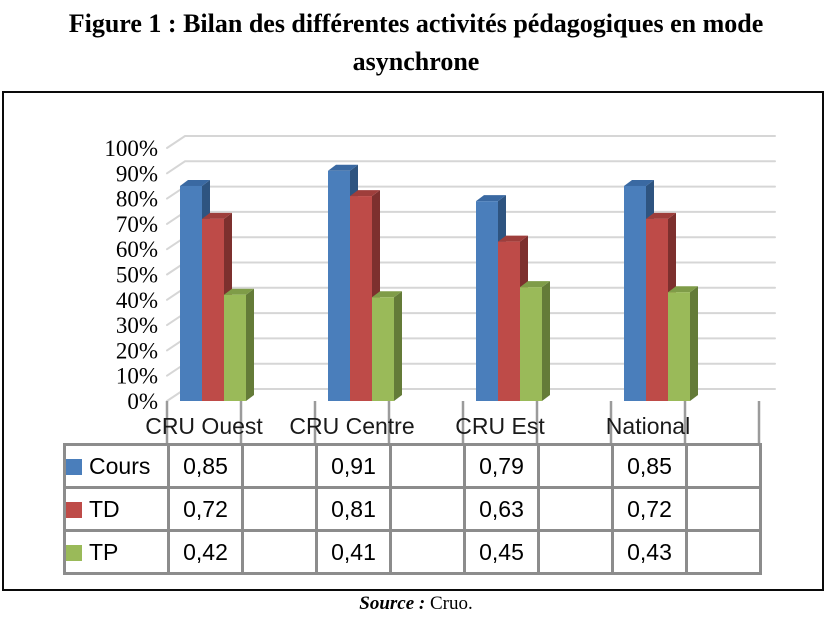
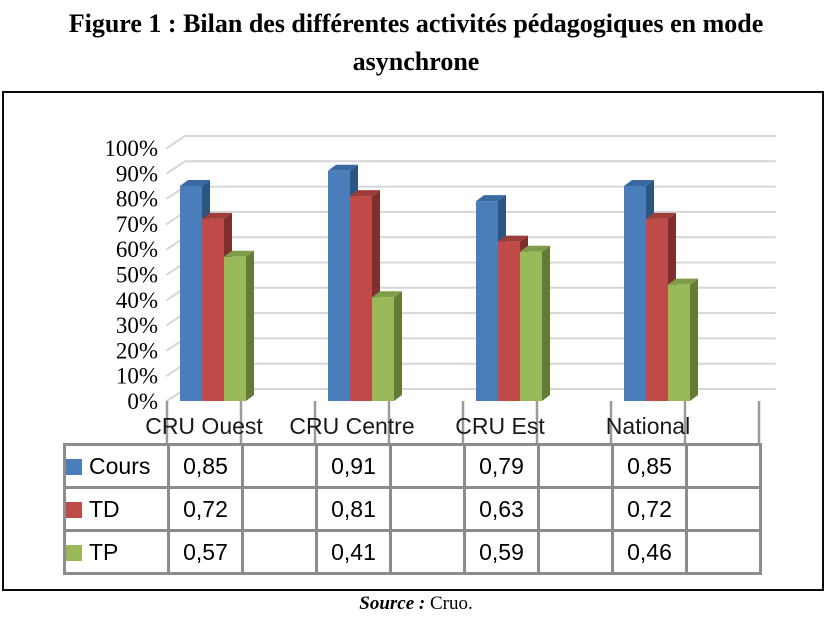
TP/CRU Ouest: 0,42 -> 0,57
TP/CRU Est: 0,45 -> 0,59
TP/National: 0,43 -> 0,46
